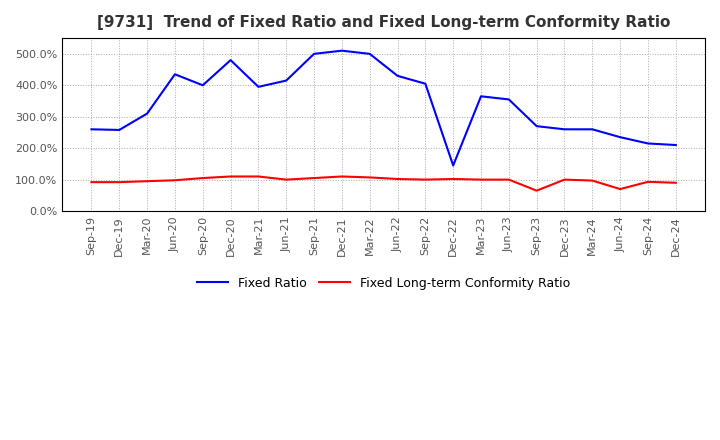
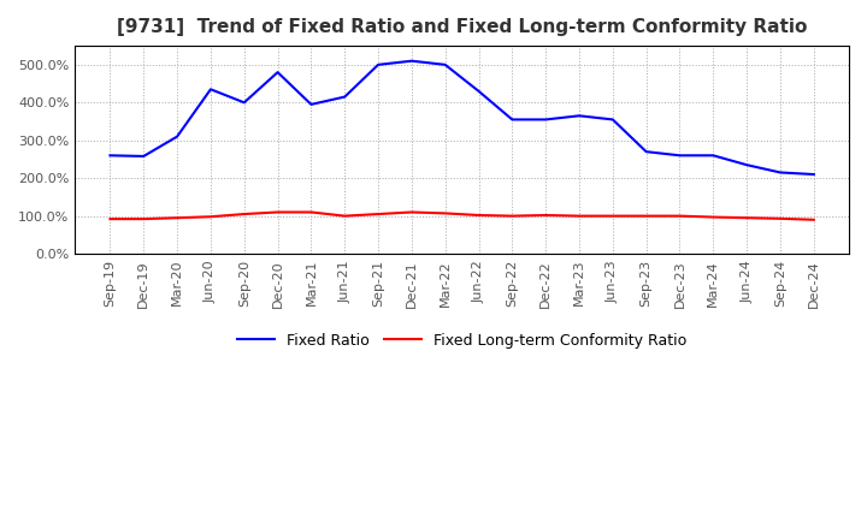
Fixed Ratio/Sep-22: 405% -> 355%
Fixed Ratio/Dec-22: 145% -> 355%
Fixed Long-term Conformity Ratio/Sep-23: 65% -> 100%
Fixed Long-term Conformity Ratio/Jun-24: 70% -> 95%
